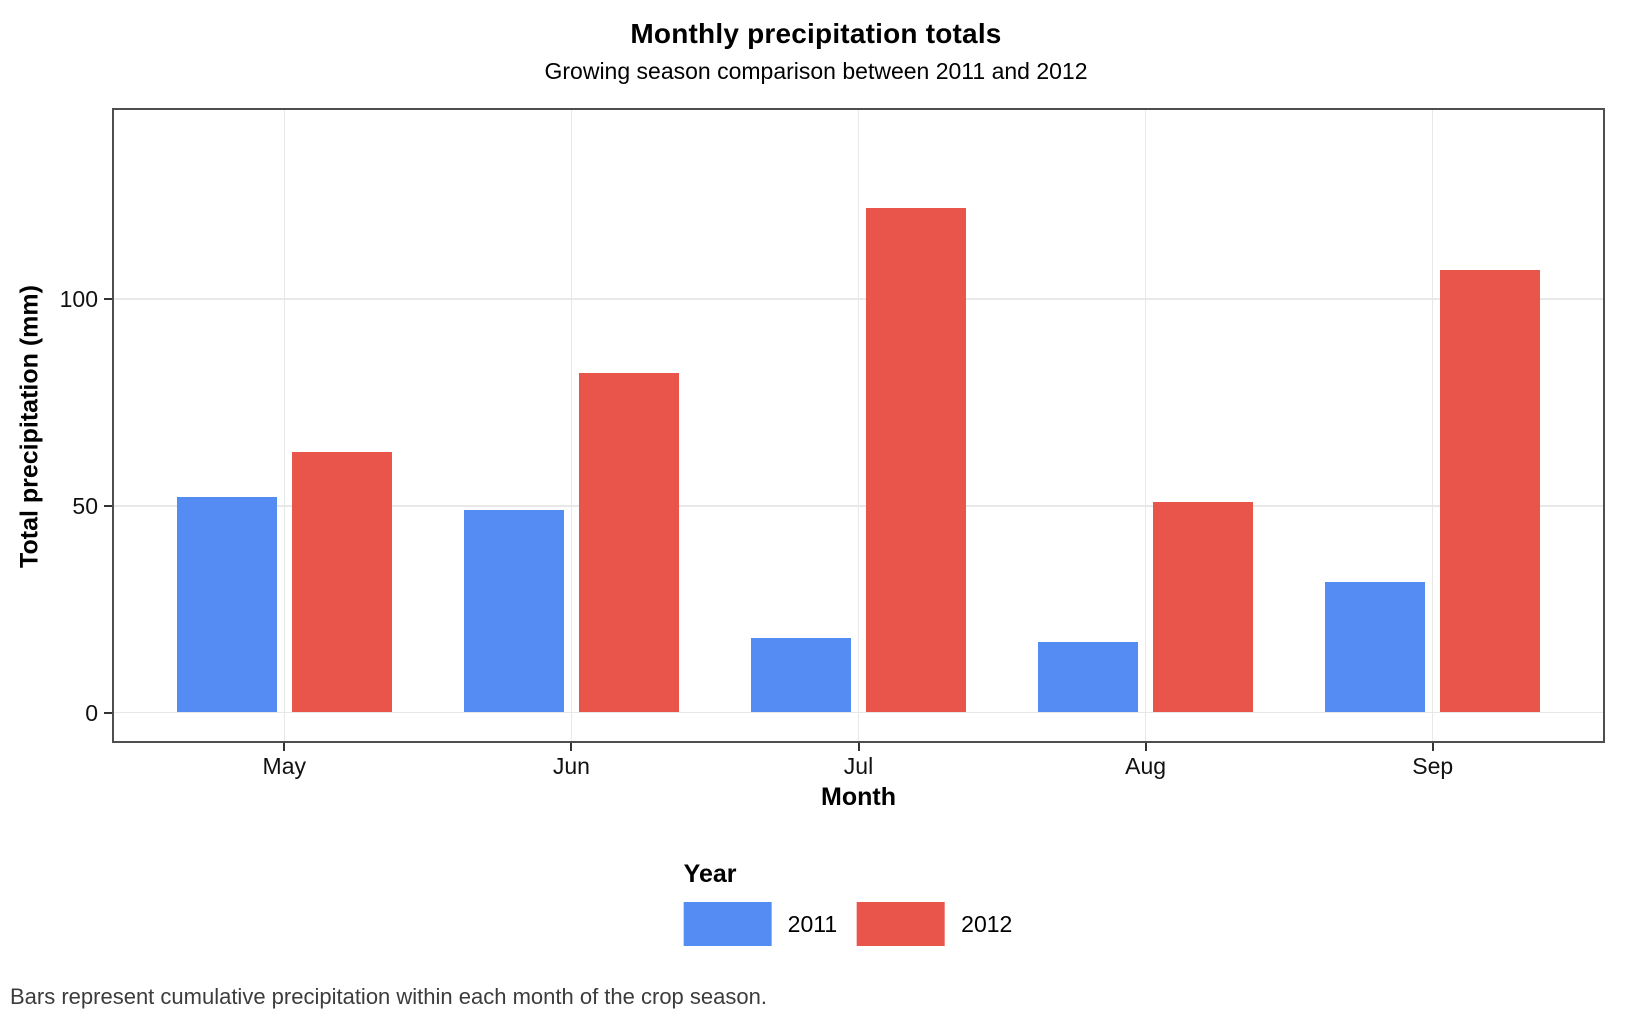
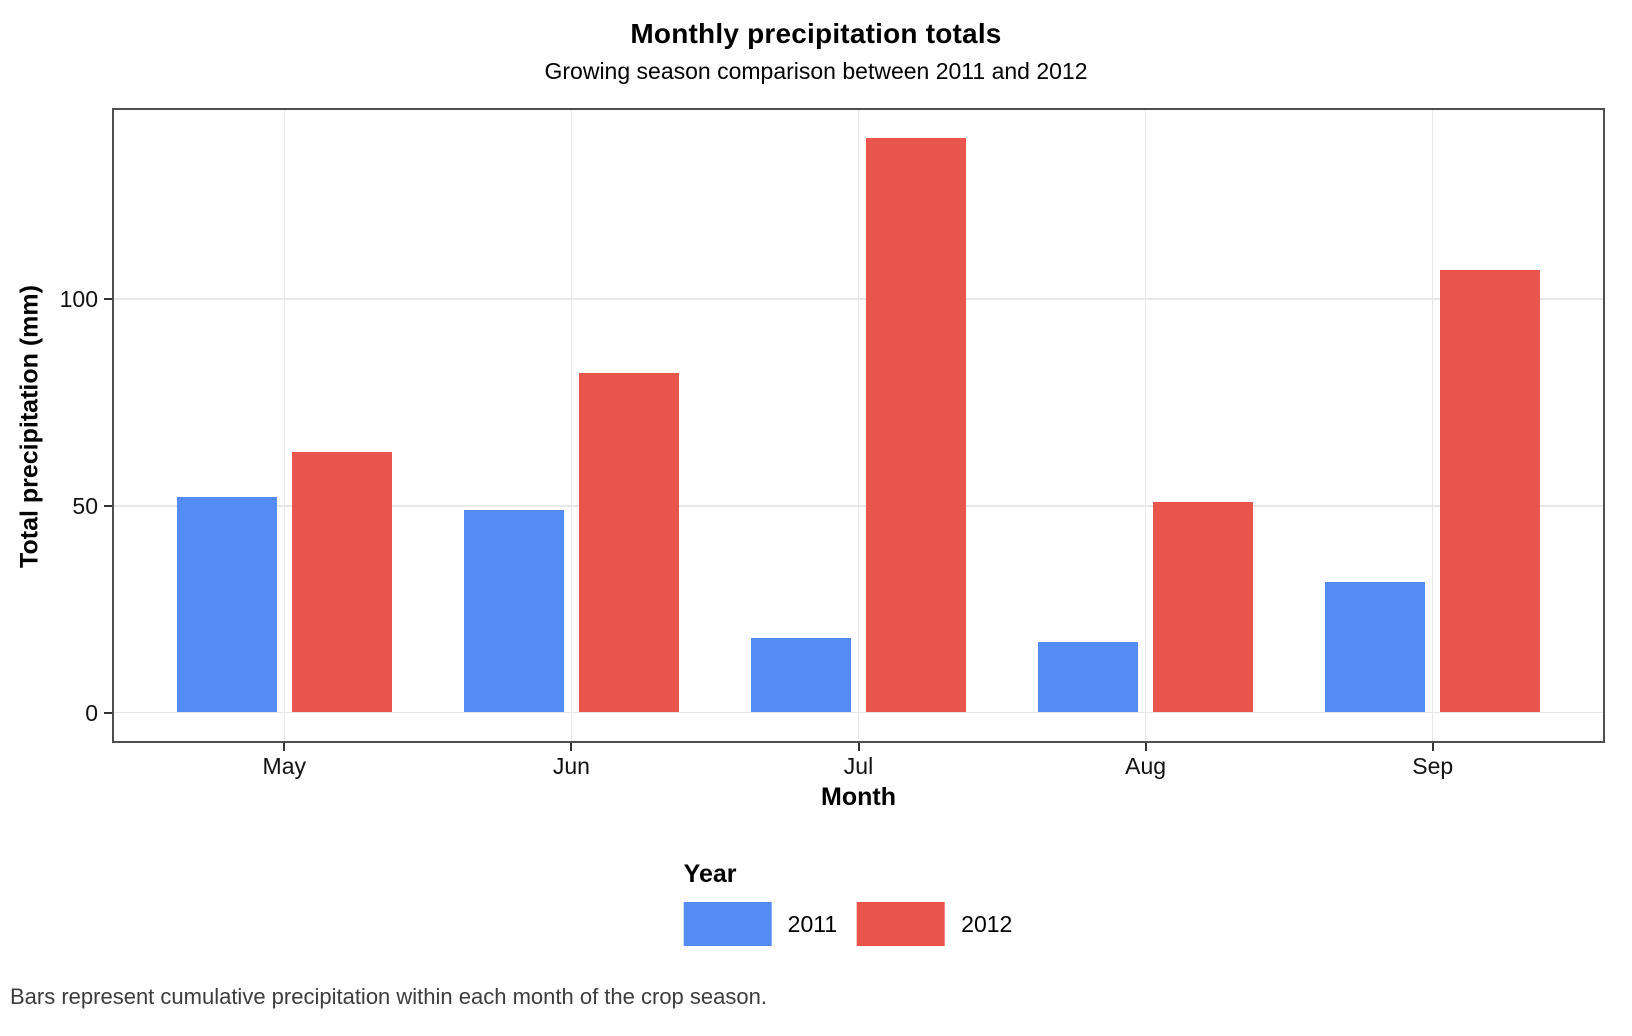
2012/Jul: 122 -> 139
